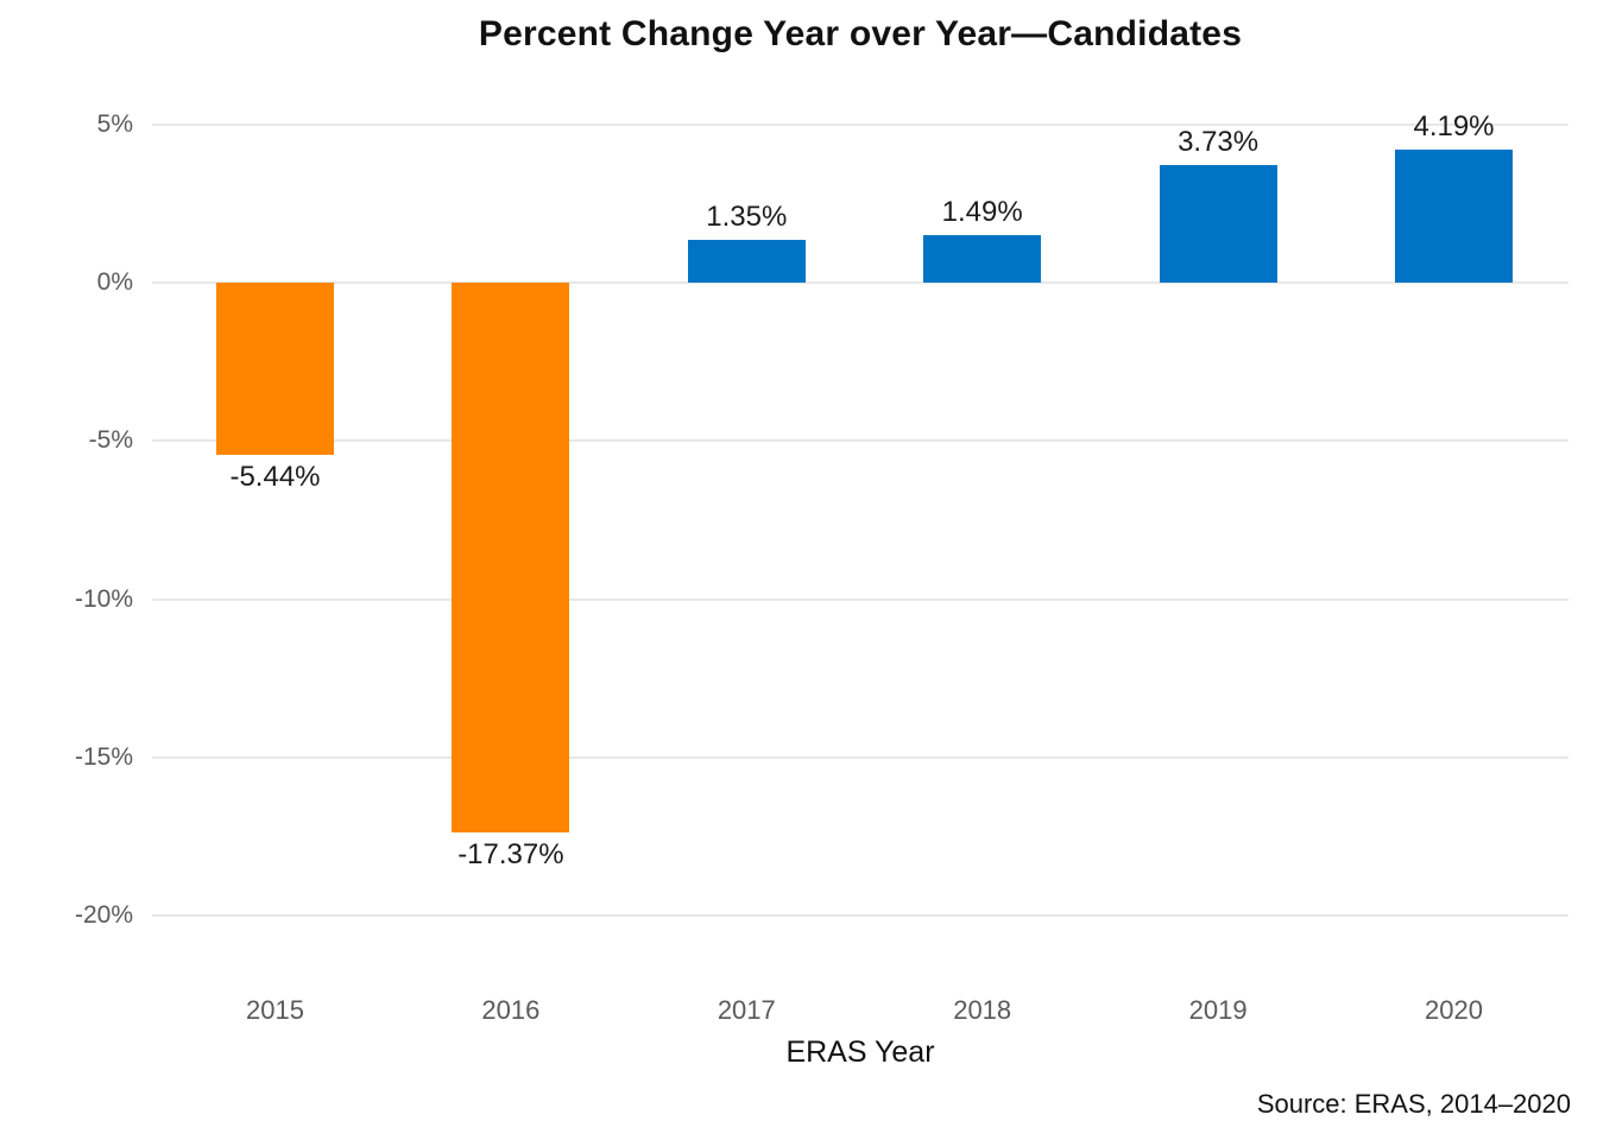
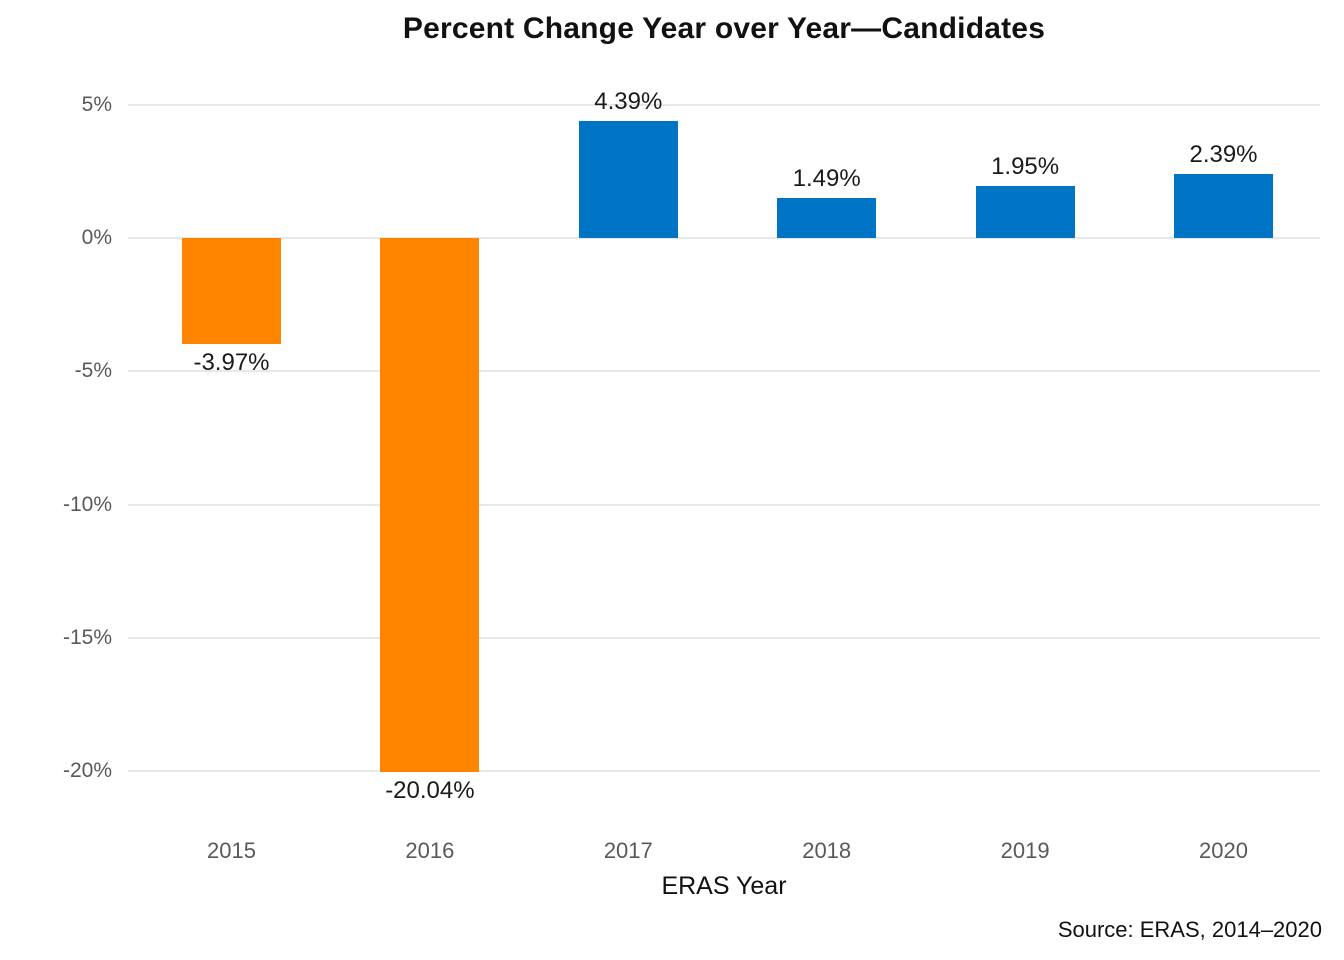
2015: -5.44% -> -3.97%
2016: -17.37% -> -20.04%
2017: 1.35% -> 4.39%
2019: 3.73% -> 1.95%
2020: 4.19% -> 2.39%
